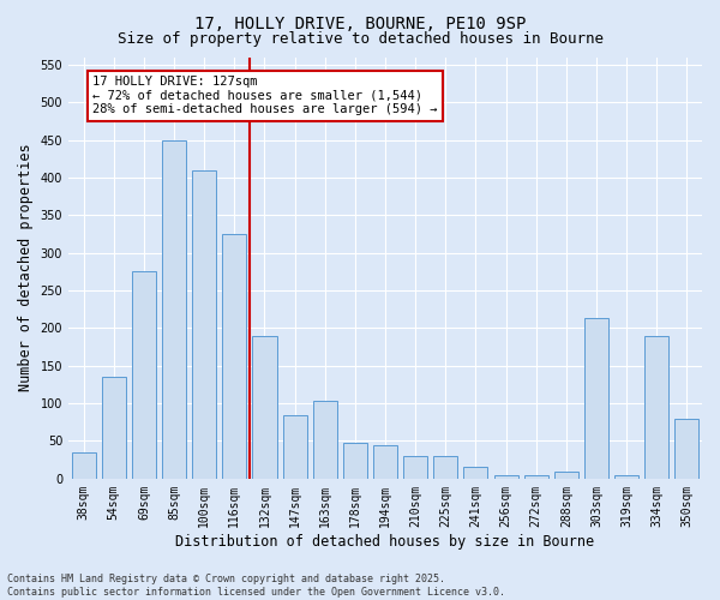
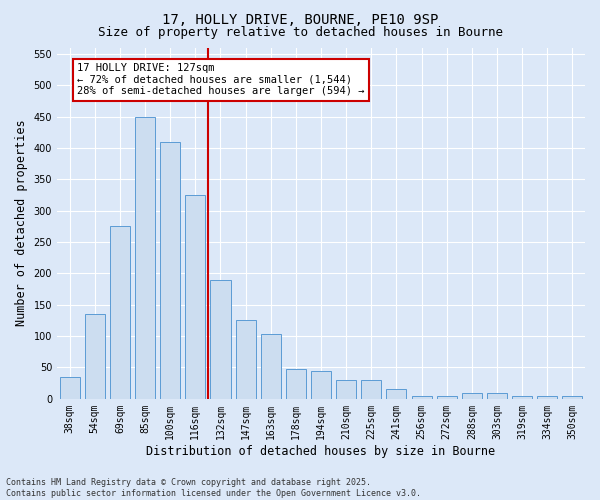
147sqm: 84 -> 125
303sqm: 214 -> 10
334sqm: 190 -> 5
350sqm: 80 -> 5
